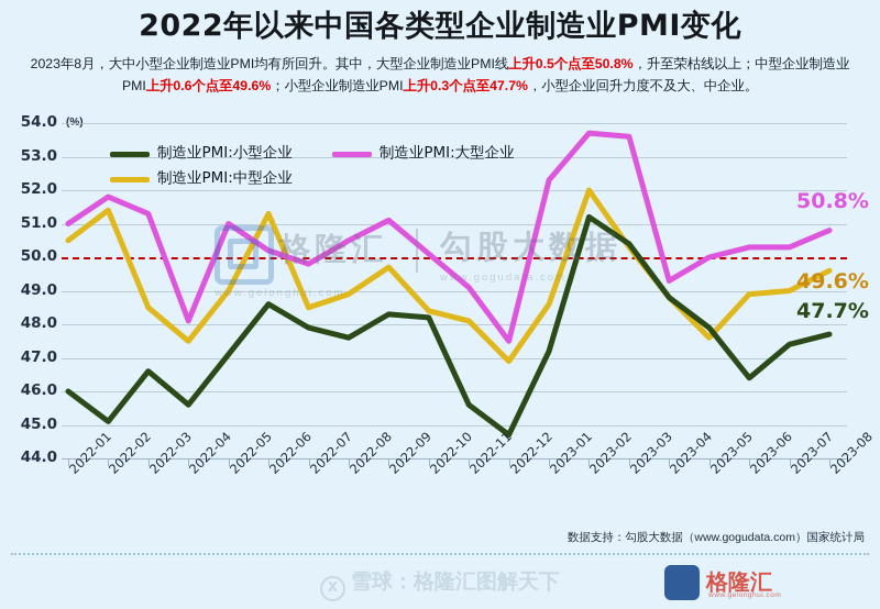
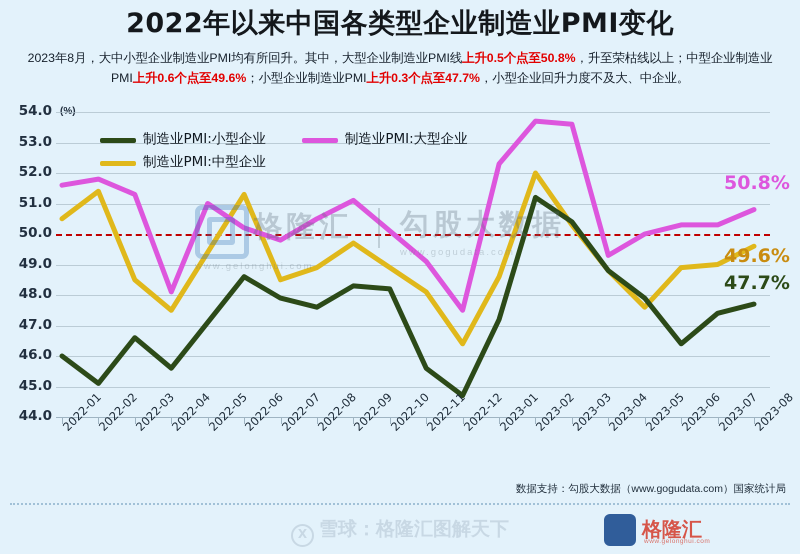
制造业PMI:大型企业/2022-01: 51.0 -> 51.6
制造业PMI:中型企业/2022-05: 49.0 -> 49.4
制造业PMI:中型企业/2022-10: 48.4 -> 48.9
制造业PMI:中型企业/2022-12: 46.9 -> 46.4
